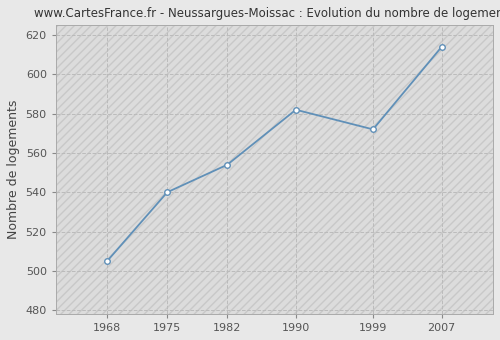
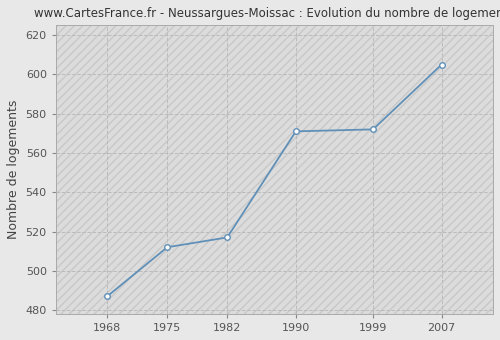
1968: 505 -> 487
1975: 540 -> 512
1982: 554 -> 517
1990: 582 -> 571
2007: 614 -> 605
